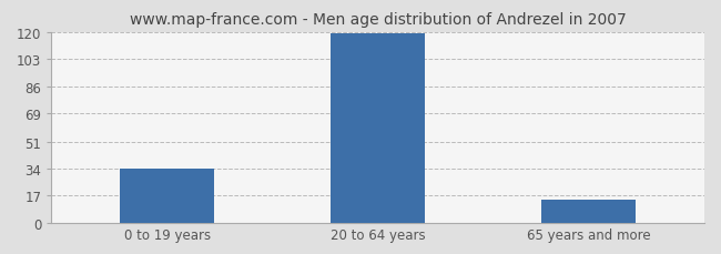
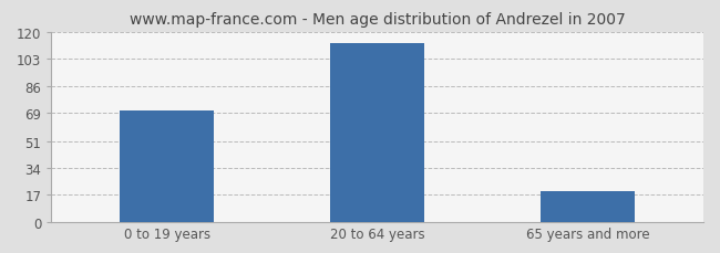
0 to 19 years: 34 -> 70
20 to 64 years: 119 -> 113
65 years and more: 14 -> 19
